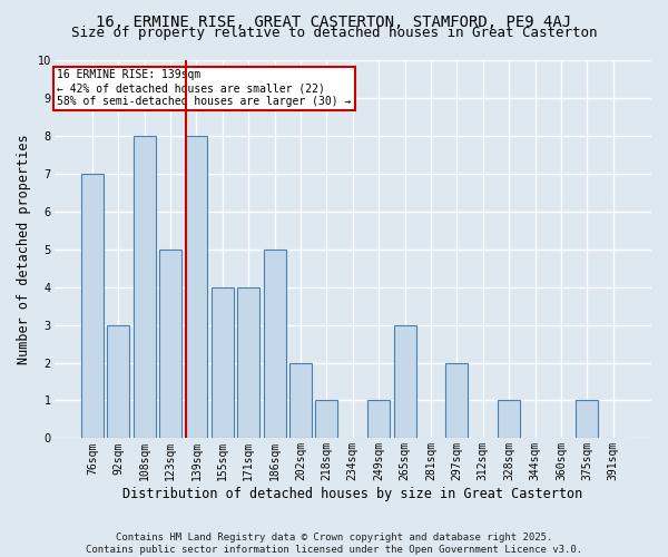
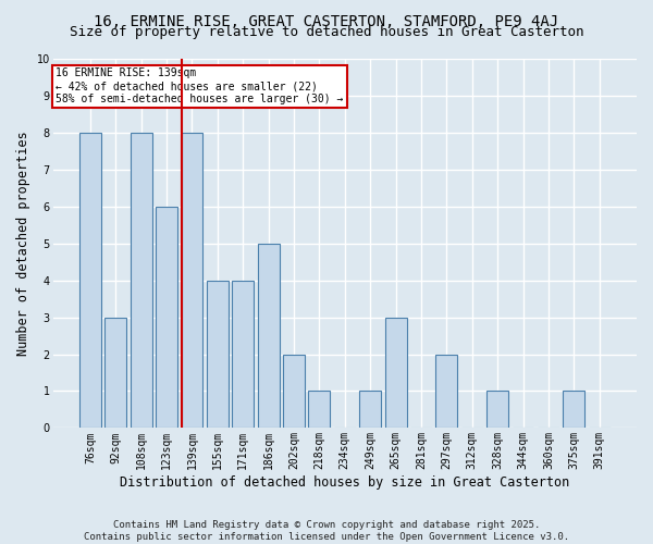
76sqm: 7 -> 8
123sqm: 5 -> 6
